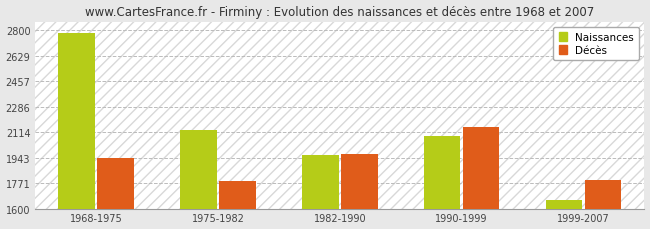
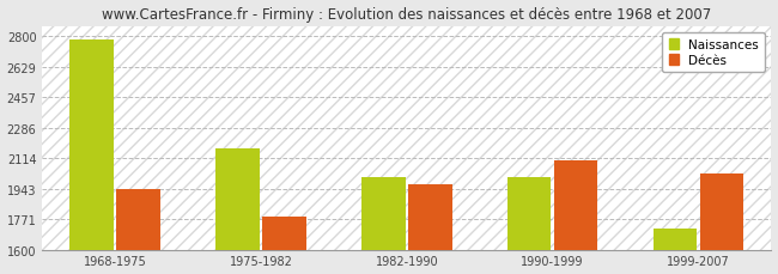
Naissances/1975-1982: 2130 -> 2170
Naissances/1982-1990: 1960 -> 2010
Naissances/1990-1999: 2090 -> 2010
Décès/1990-1999: 2150 -> 2100
Naissances/1999-2007: 1660 -> 1720
Décès/1999-2007: 1790 -> 2030
